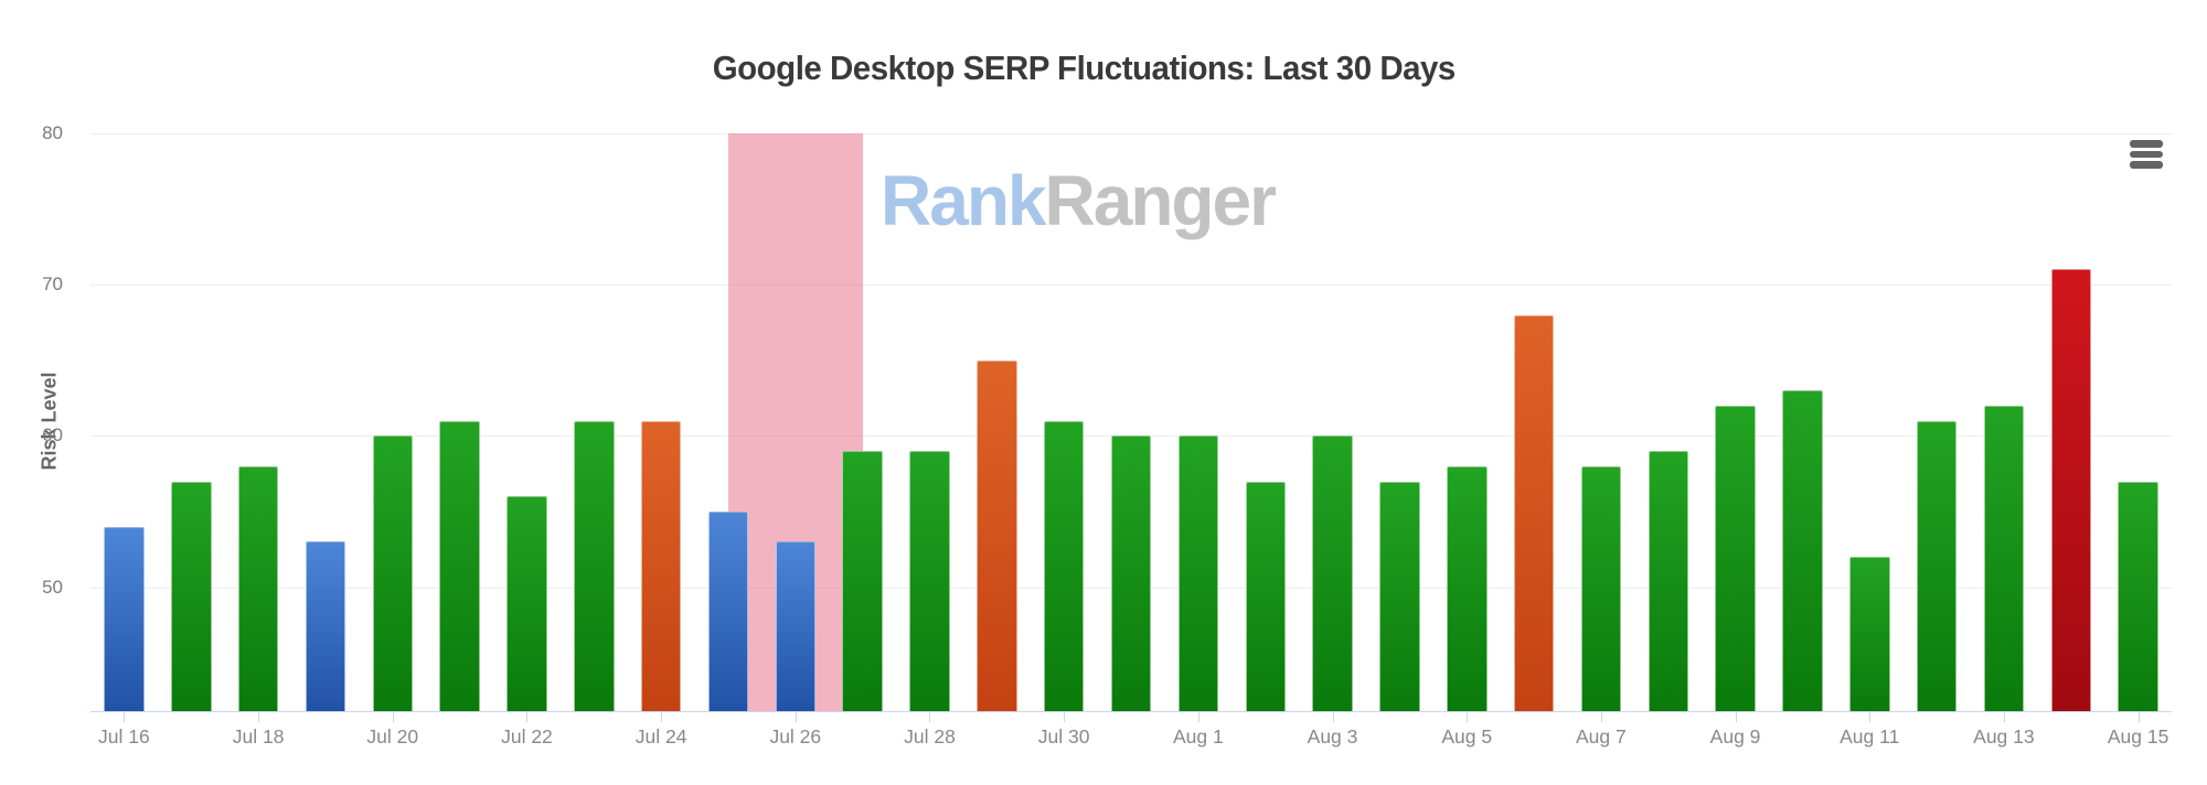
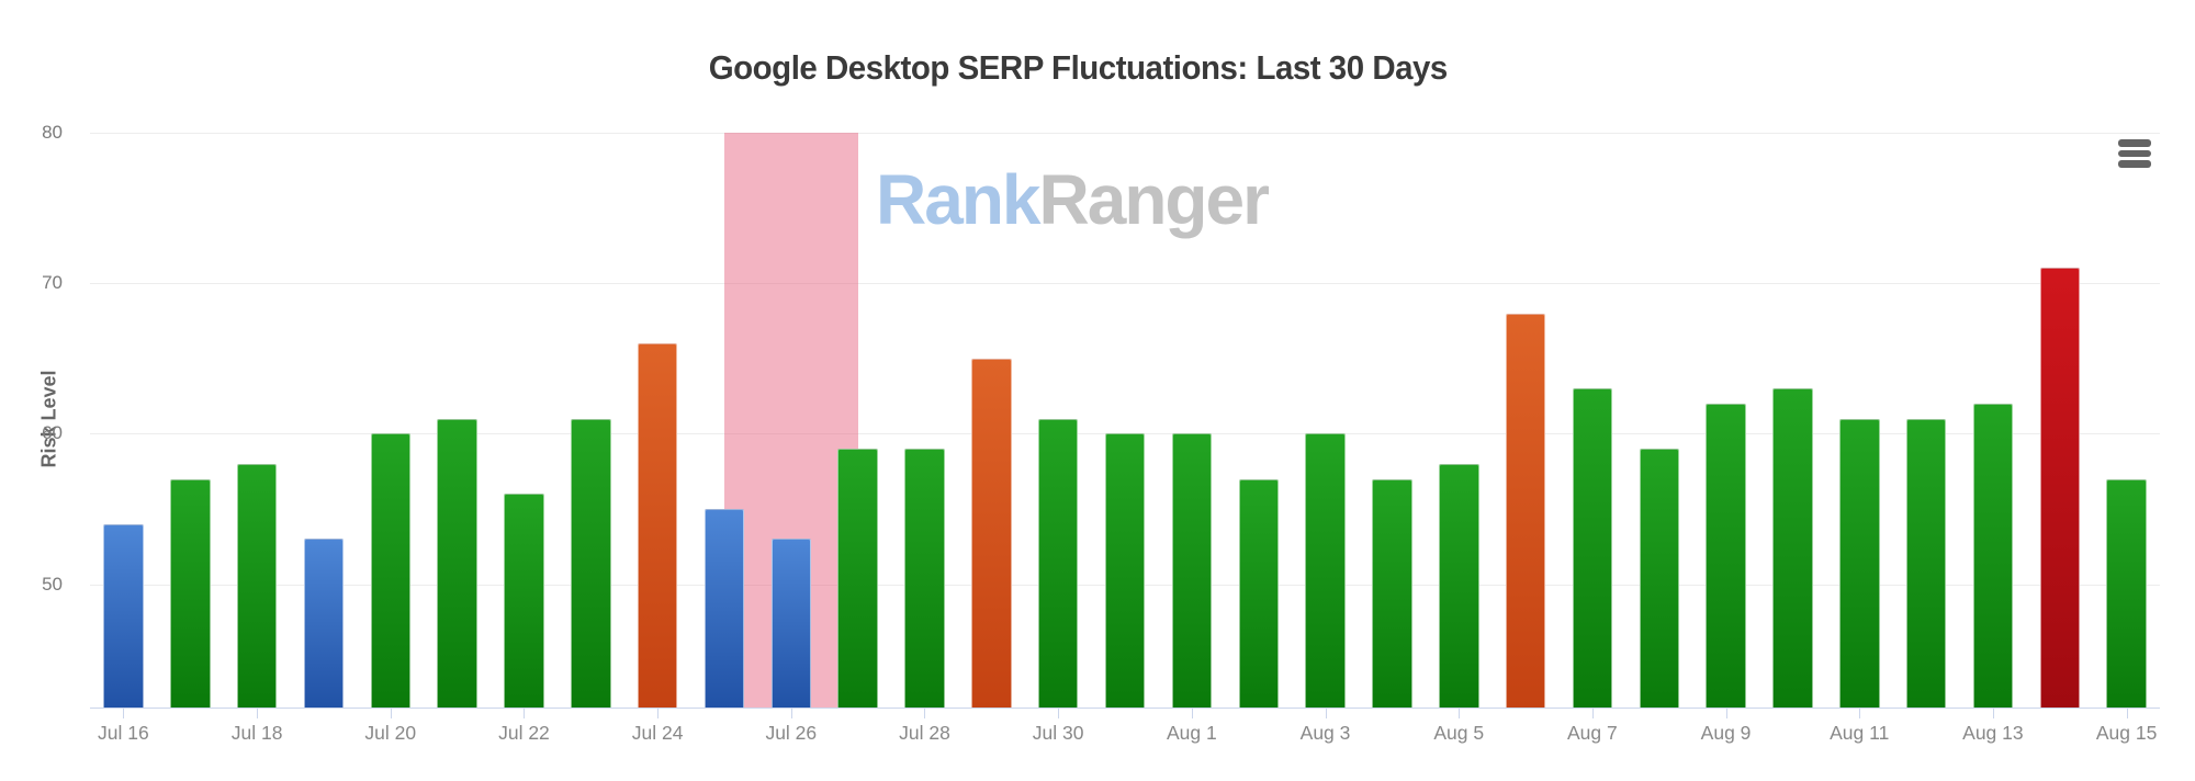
Jul 24: 61 -> 66
Aug 7: 58 -> 63
Aug 11: 52 -> 61
